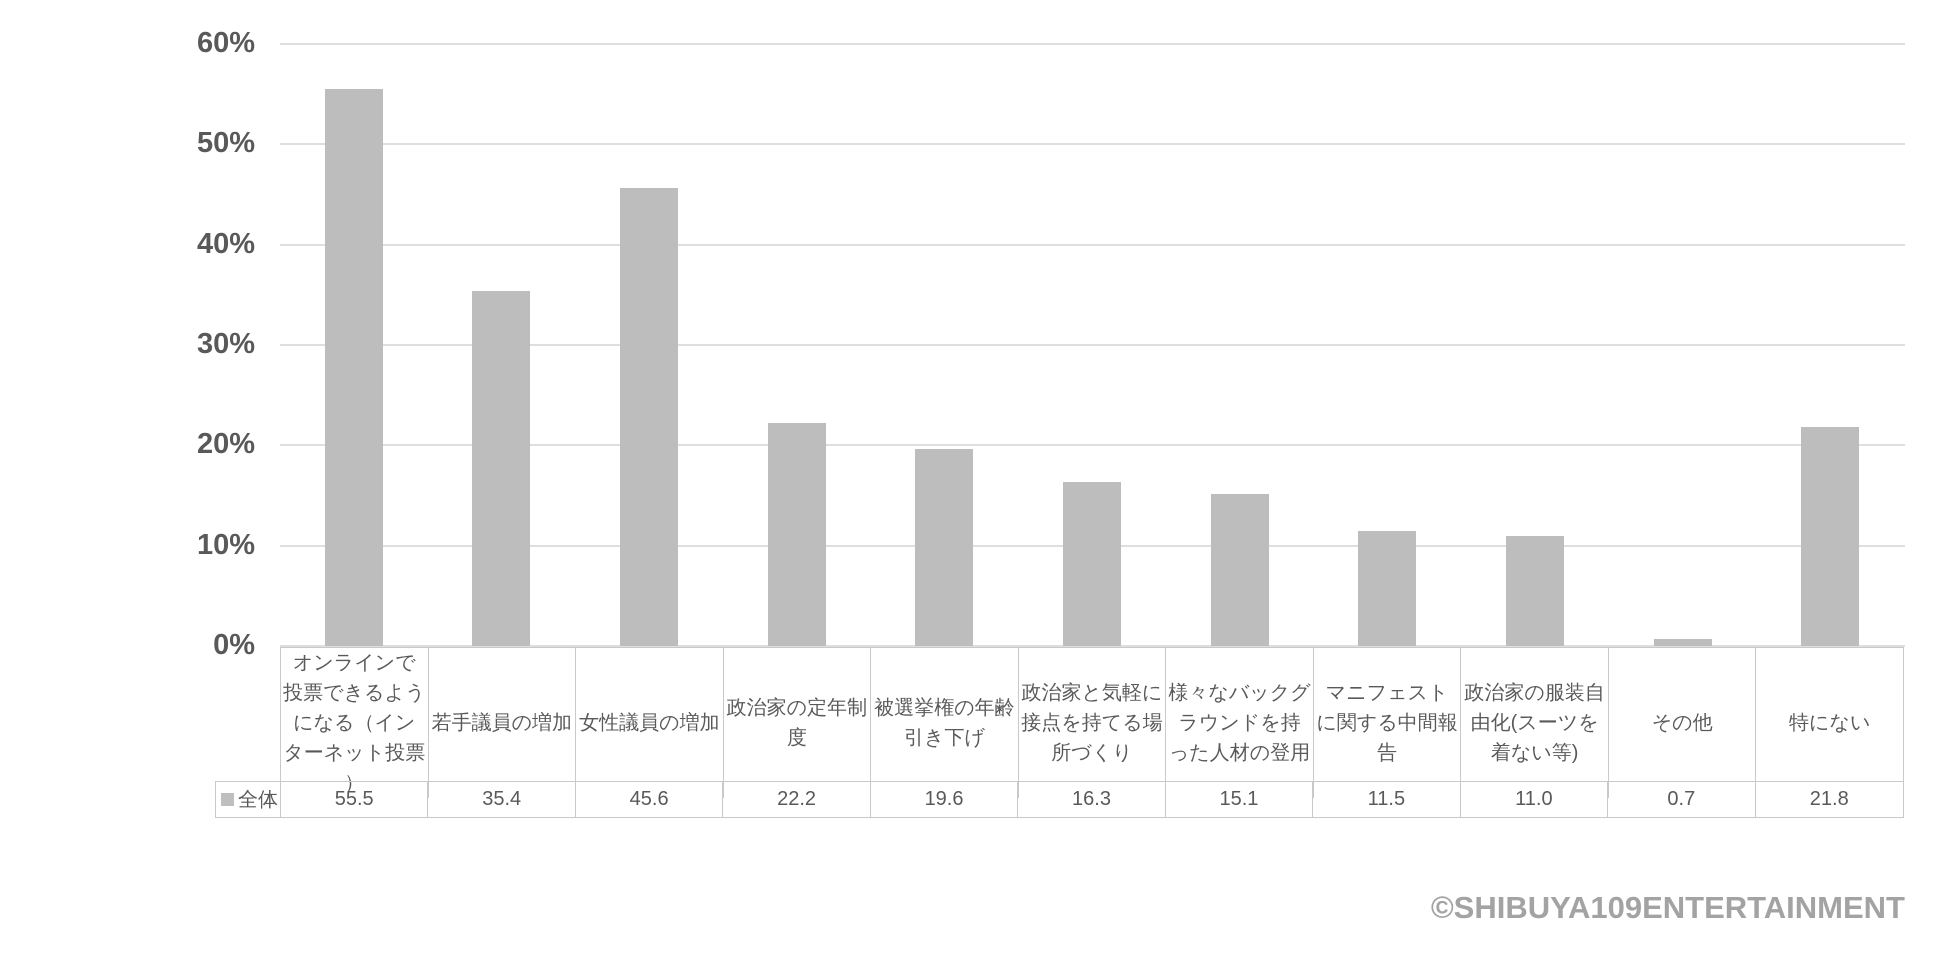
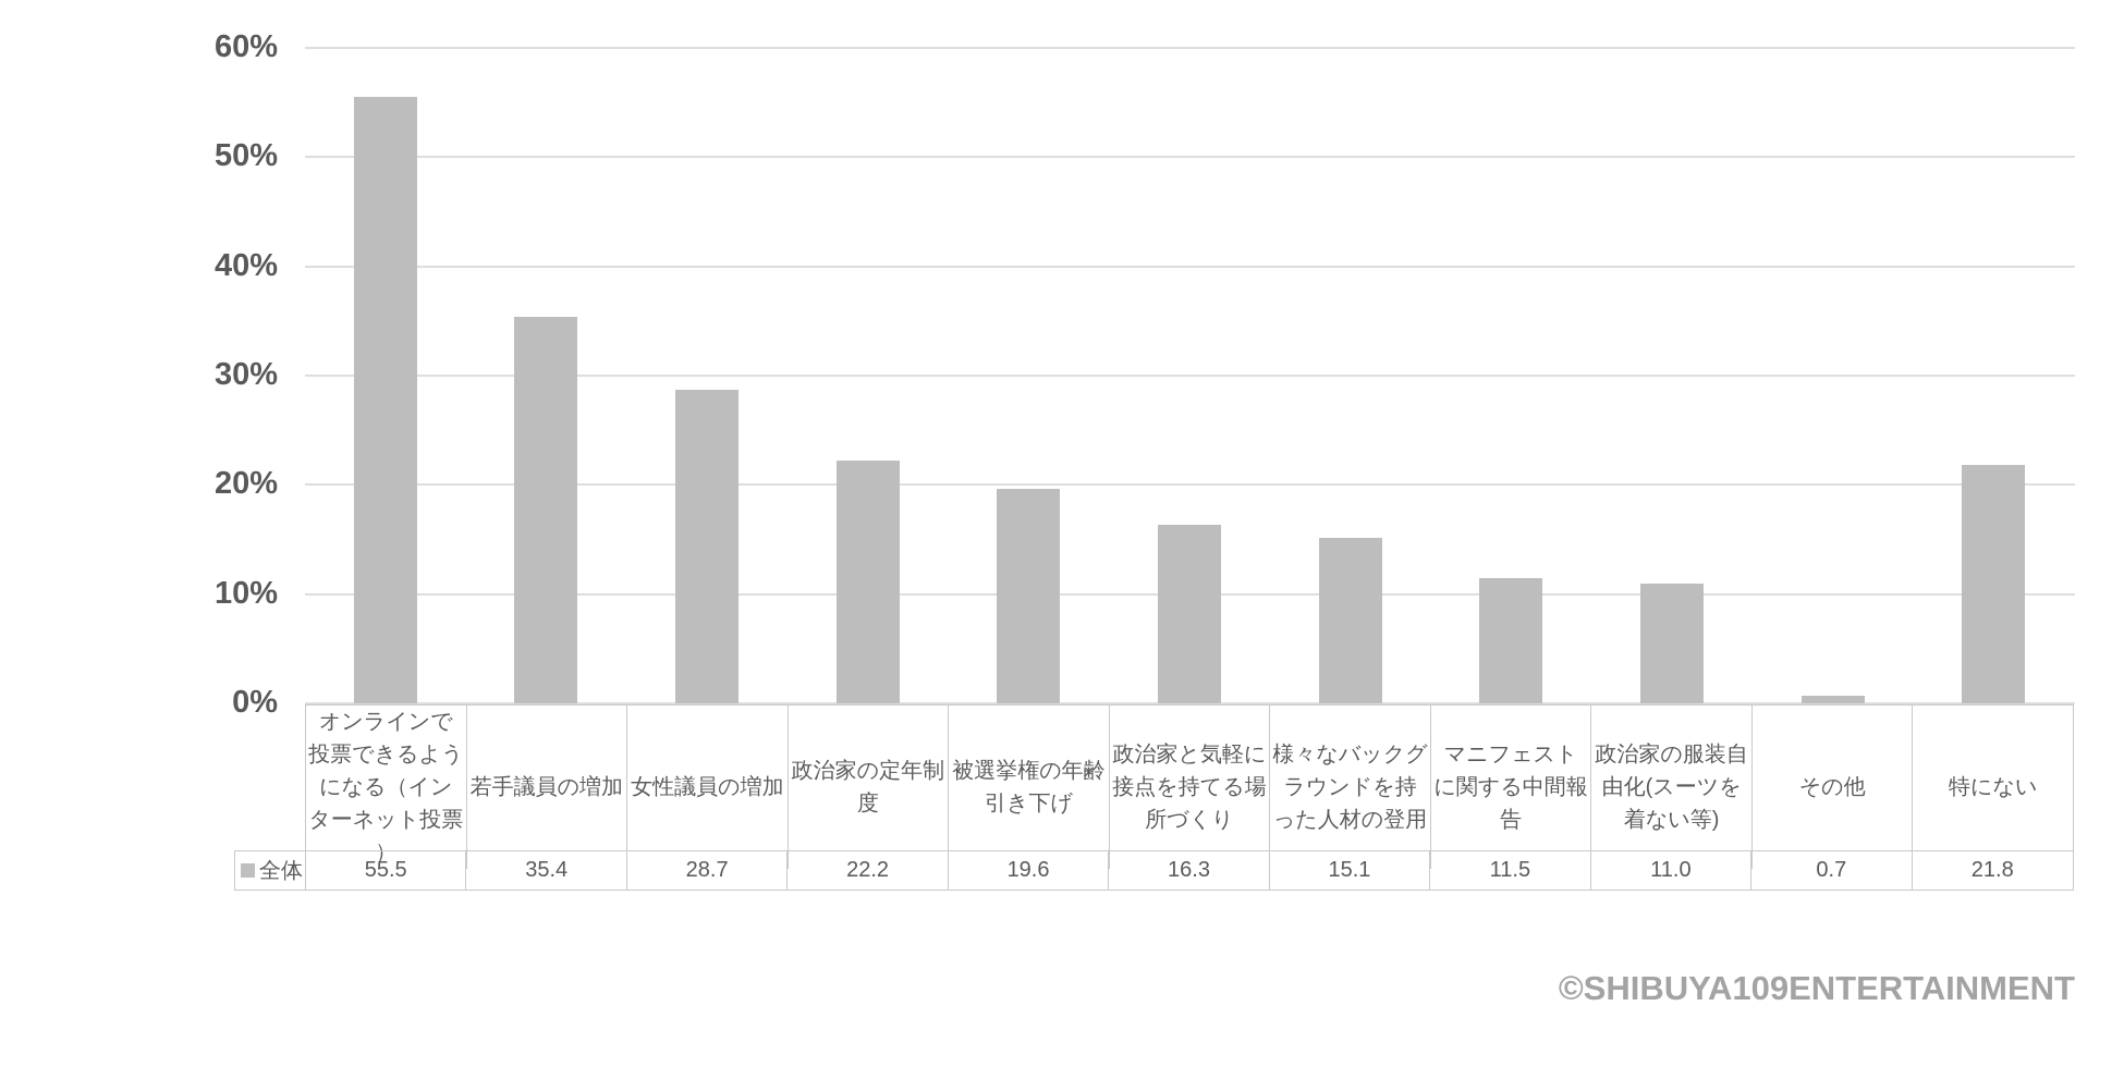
女性議員の増加: 45.6 -> 28.7
